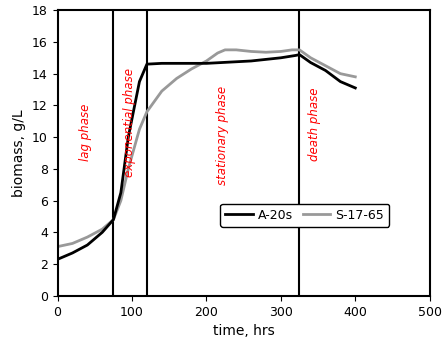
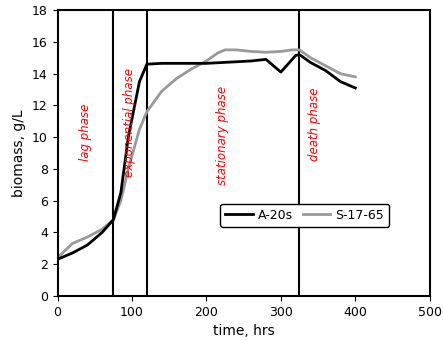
S-17-65/0: 3.1 -> 2.4
A-20s/300: 15.0 -> 14.1
